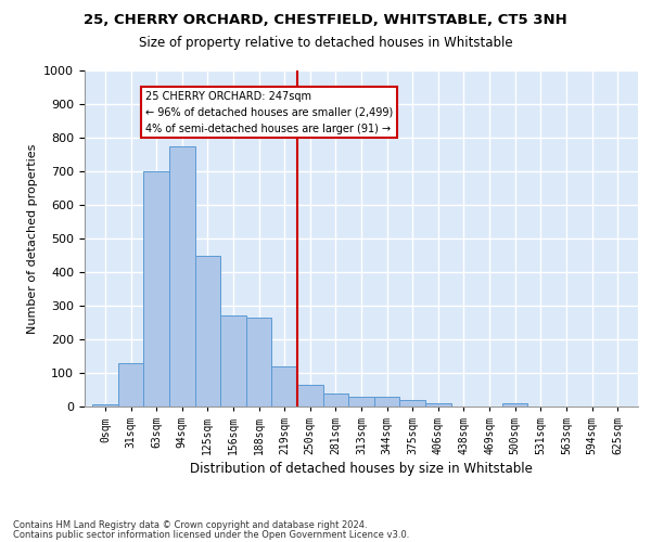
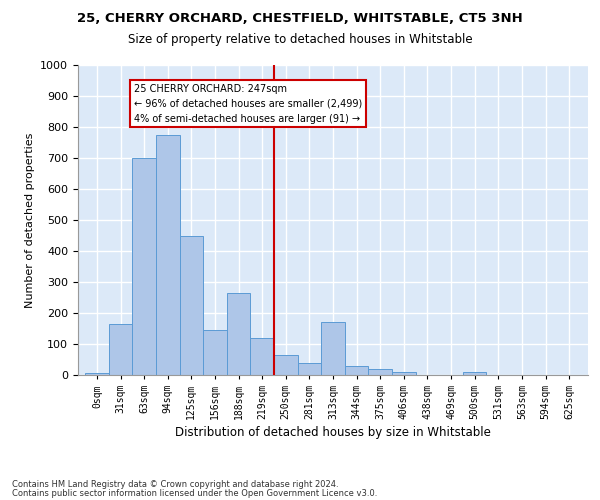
31sqm: 130 -> 165
156sqm: 270 -> 145
313sqm: 30 -> 170
